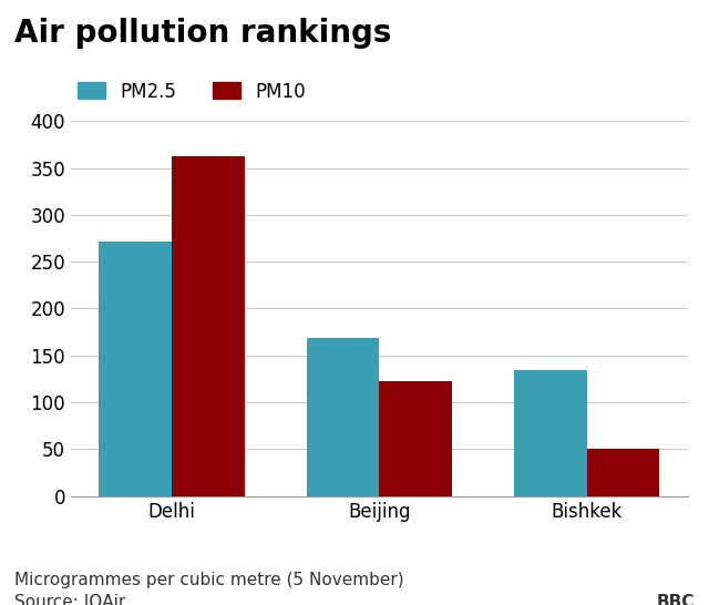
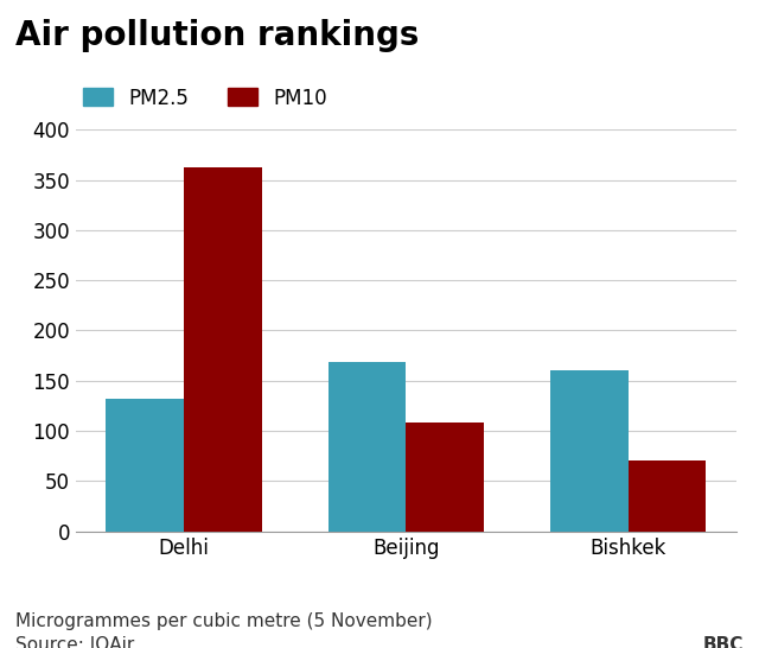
PM2.5/Delhi: 272 -> 132
PM10/Beijing: 122 -> 108
PM2.5/Bishkek: 134 -> 160
PM10/Bishkek: 51 -> 70
